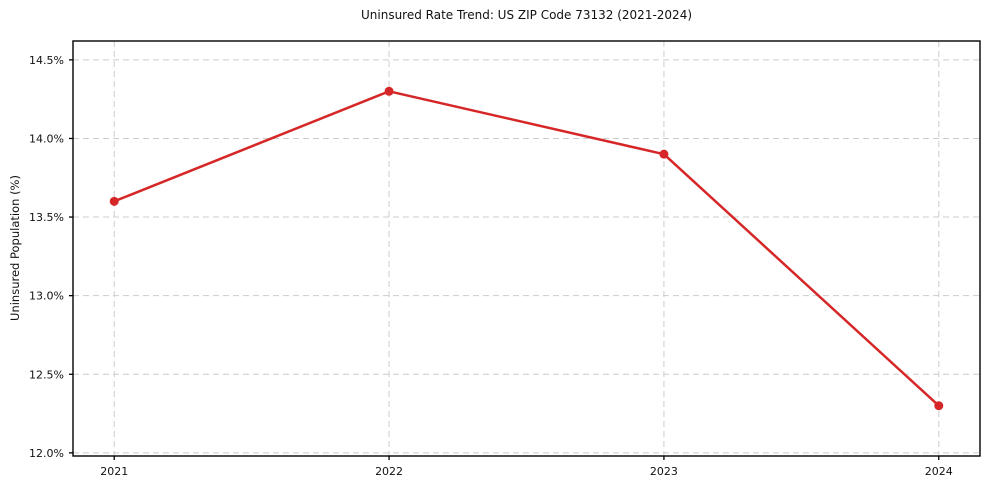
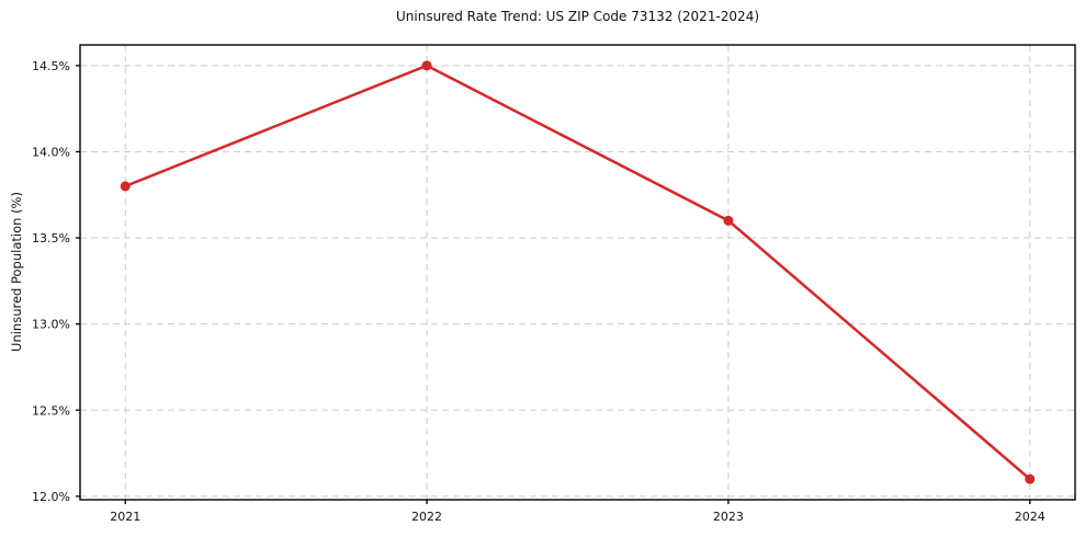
2021: 13.6% -> 13.8%
2022: 14.3% -> 14.5%
2023: 13.9% -> 13.6%
2024: 12.3% -> 12.1%
